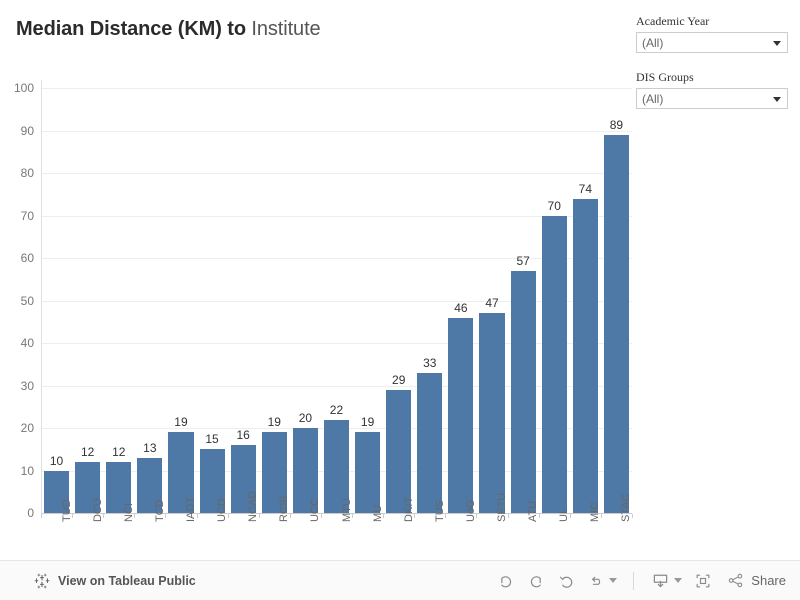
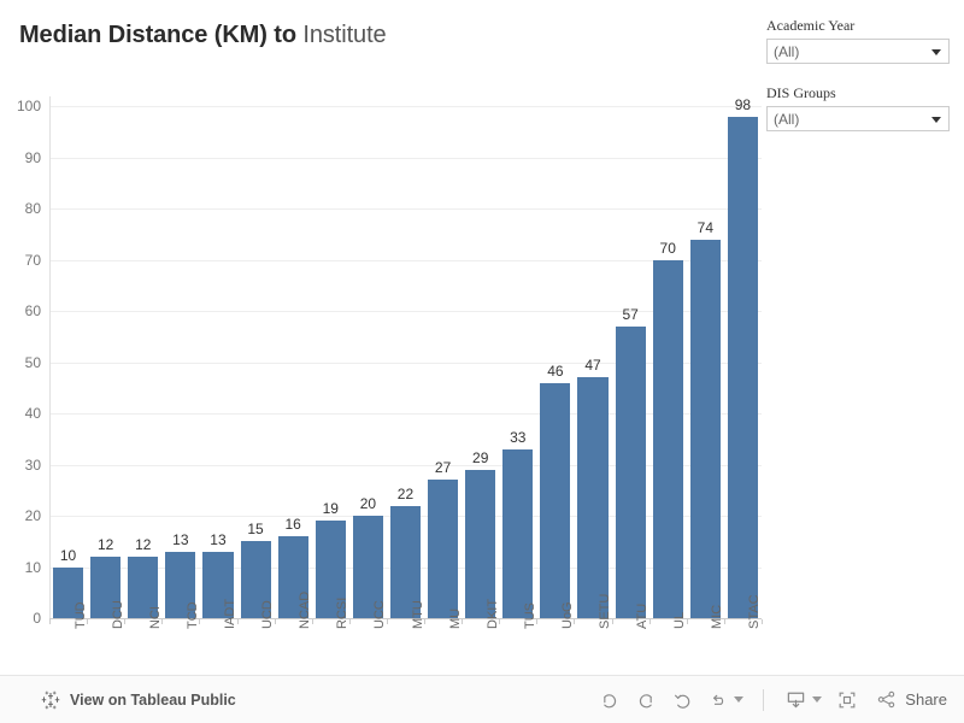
IADT: 19 -> 13
MU: 19 -> 27
STAC: 89 -> 98
